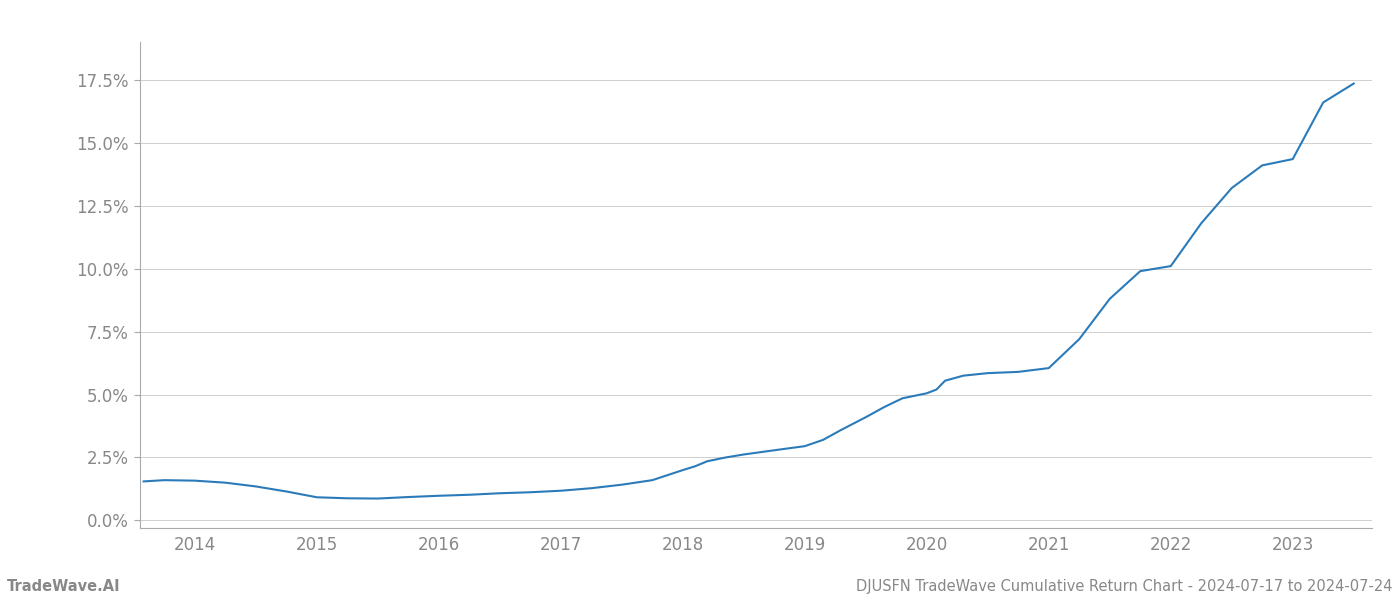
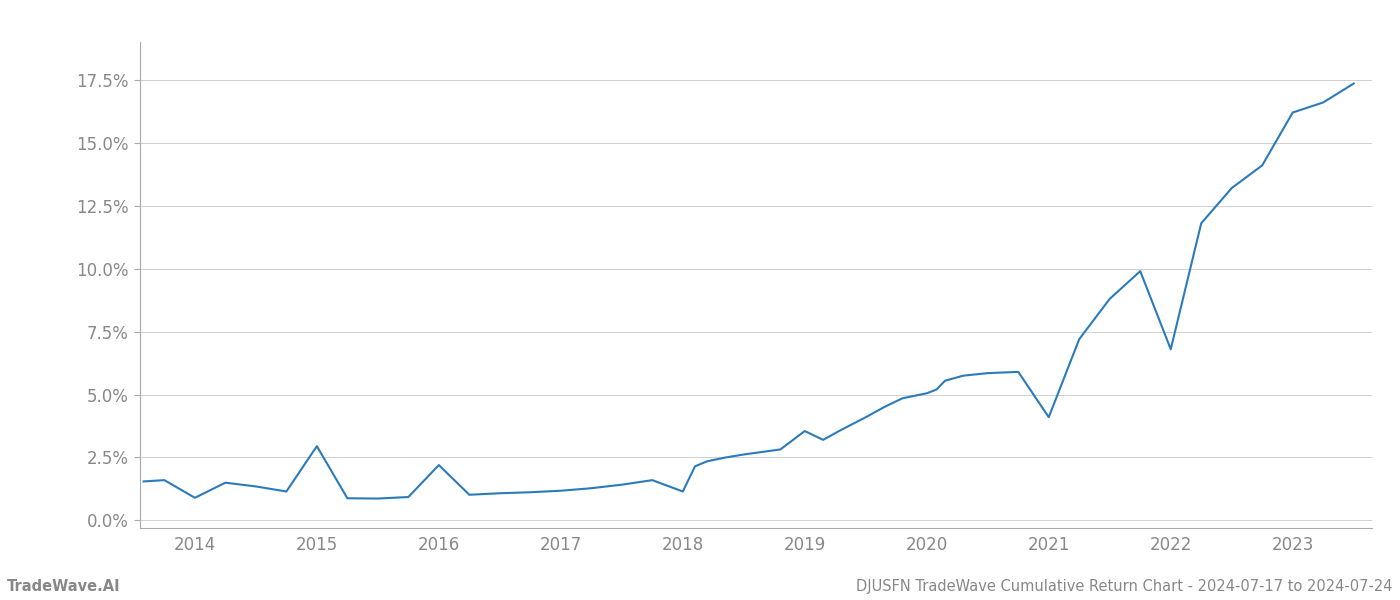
2014: 1.58% -> 0.90%
2015: 0.92% -> 2.95%
2016: 0.98% -> 2.20%
2018: 2.00% -> 1.15%
2019: 2.95% -> 3.55%
2021: 6.05% -> 4.10%
2022: 10.10% -> 6.80%
2023: 14.35% -> 16.20%
